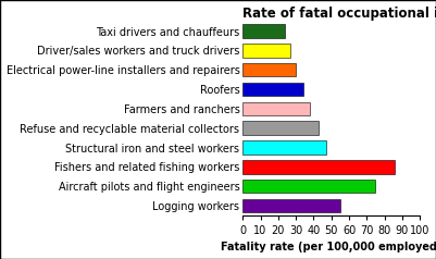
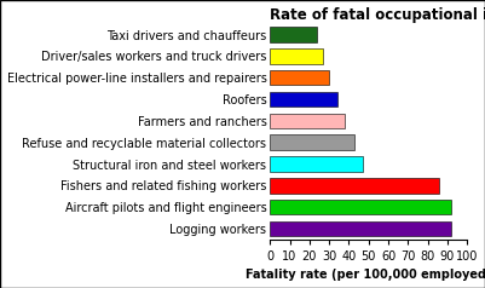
Aircraft pilots and flight engineers: 75 -> 92
Logging workers: 55 -> 92
